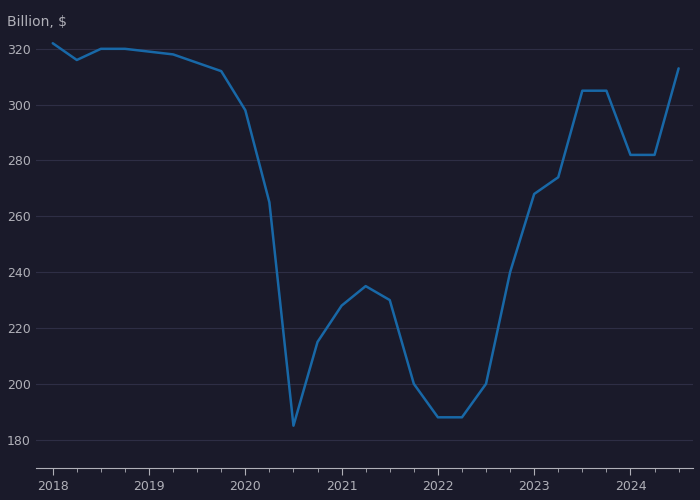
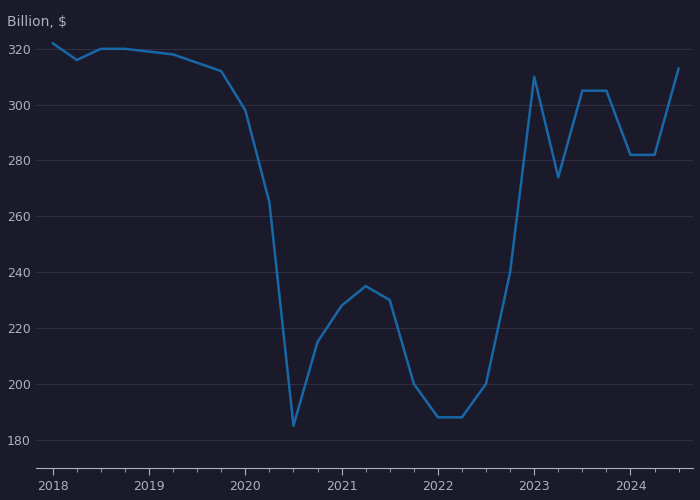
2023: 268 -> 310
